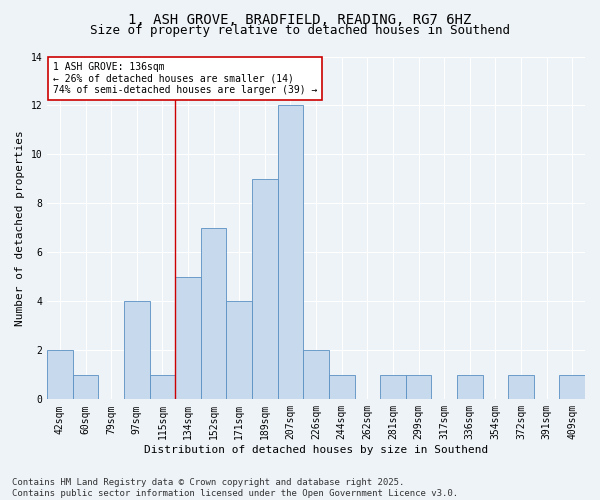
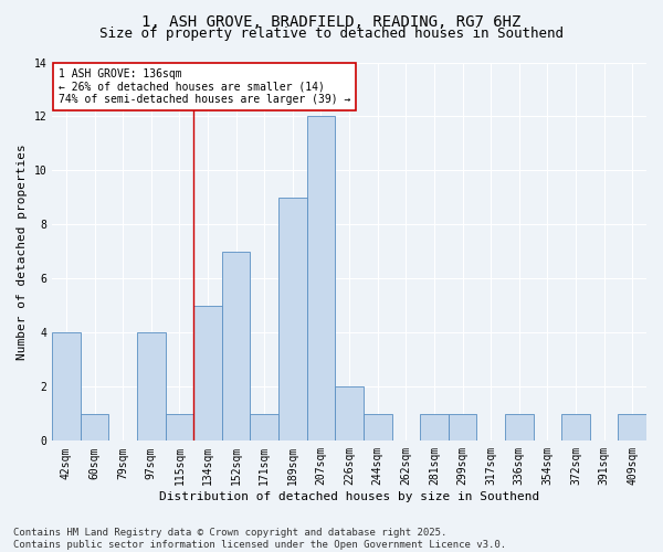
42sqm: 2 -> 4
171sqm: 4 -> 1
